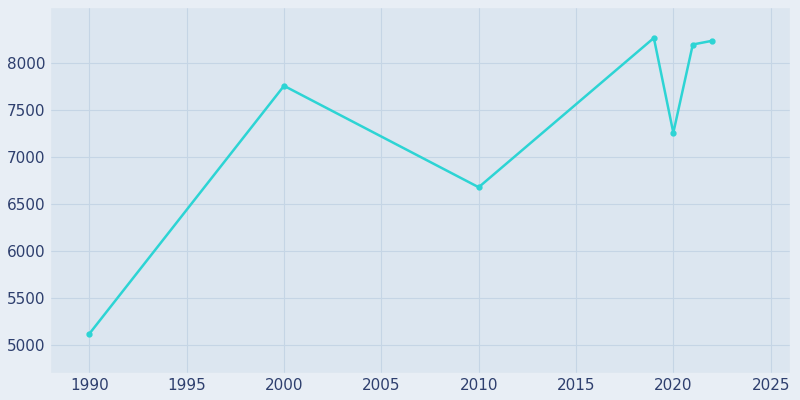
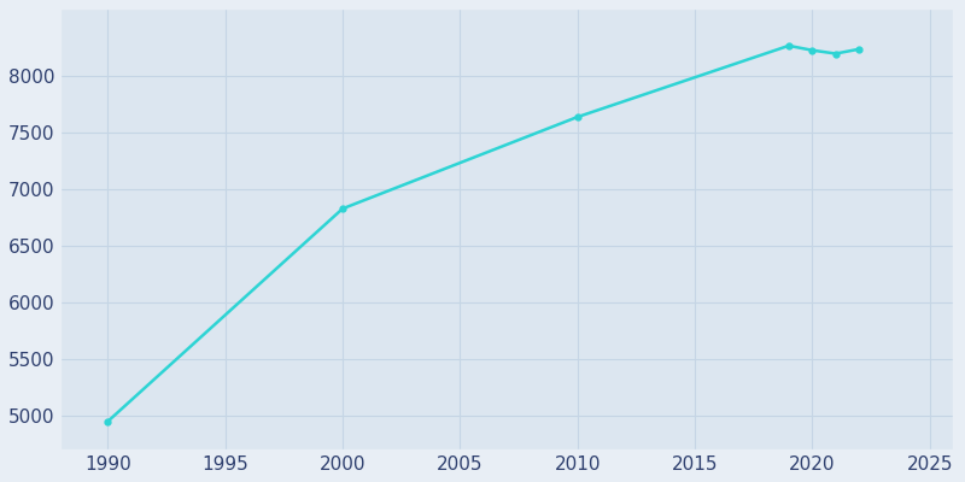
1990: 5120 -> 4950
2000: 7760 -> 6830
2010: 6680 -> 7640
2020: 7260 -> 8230
